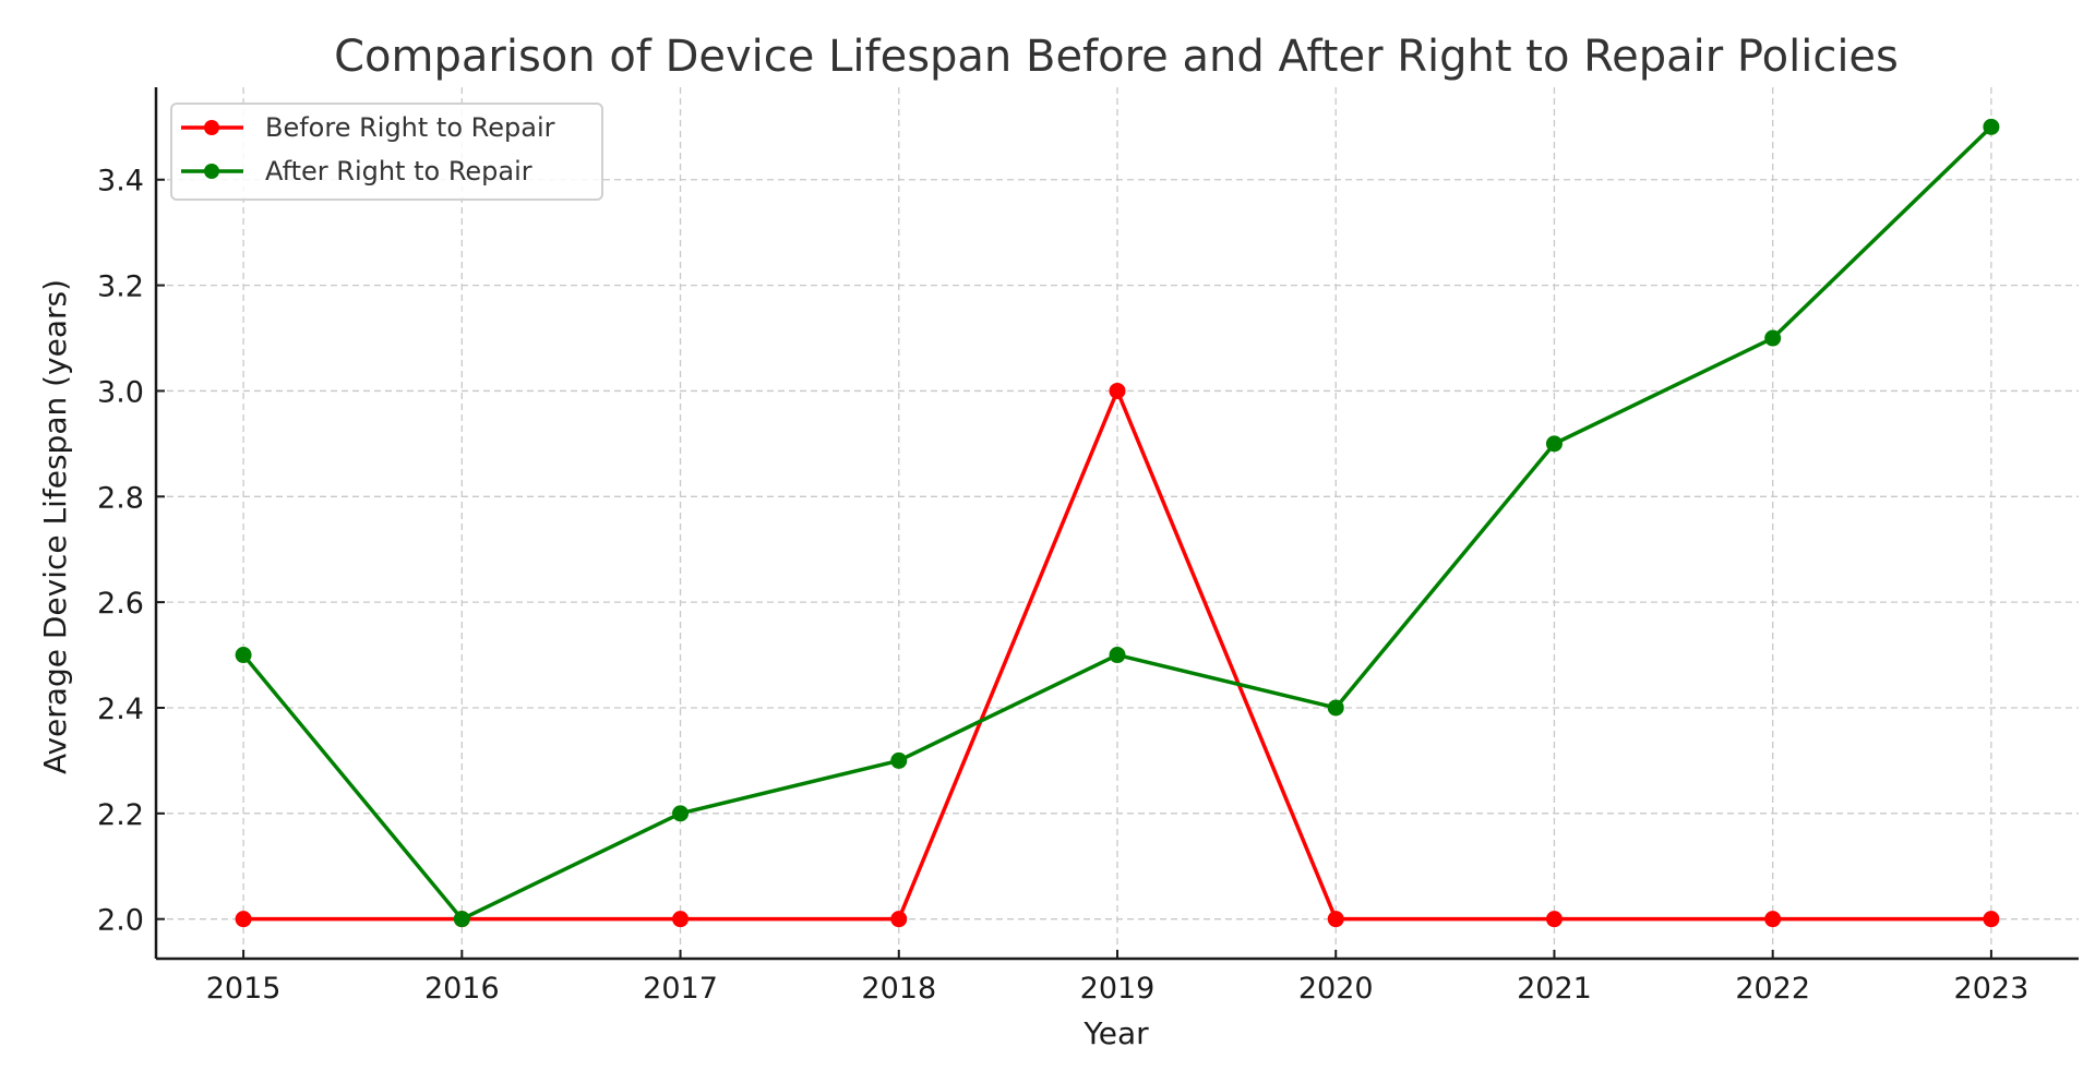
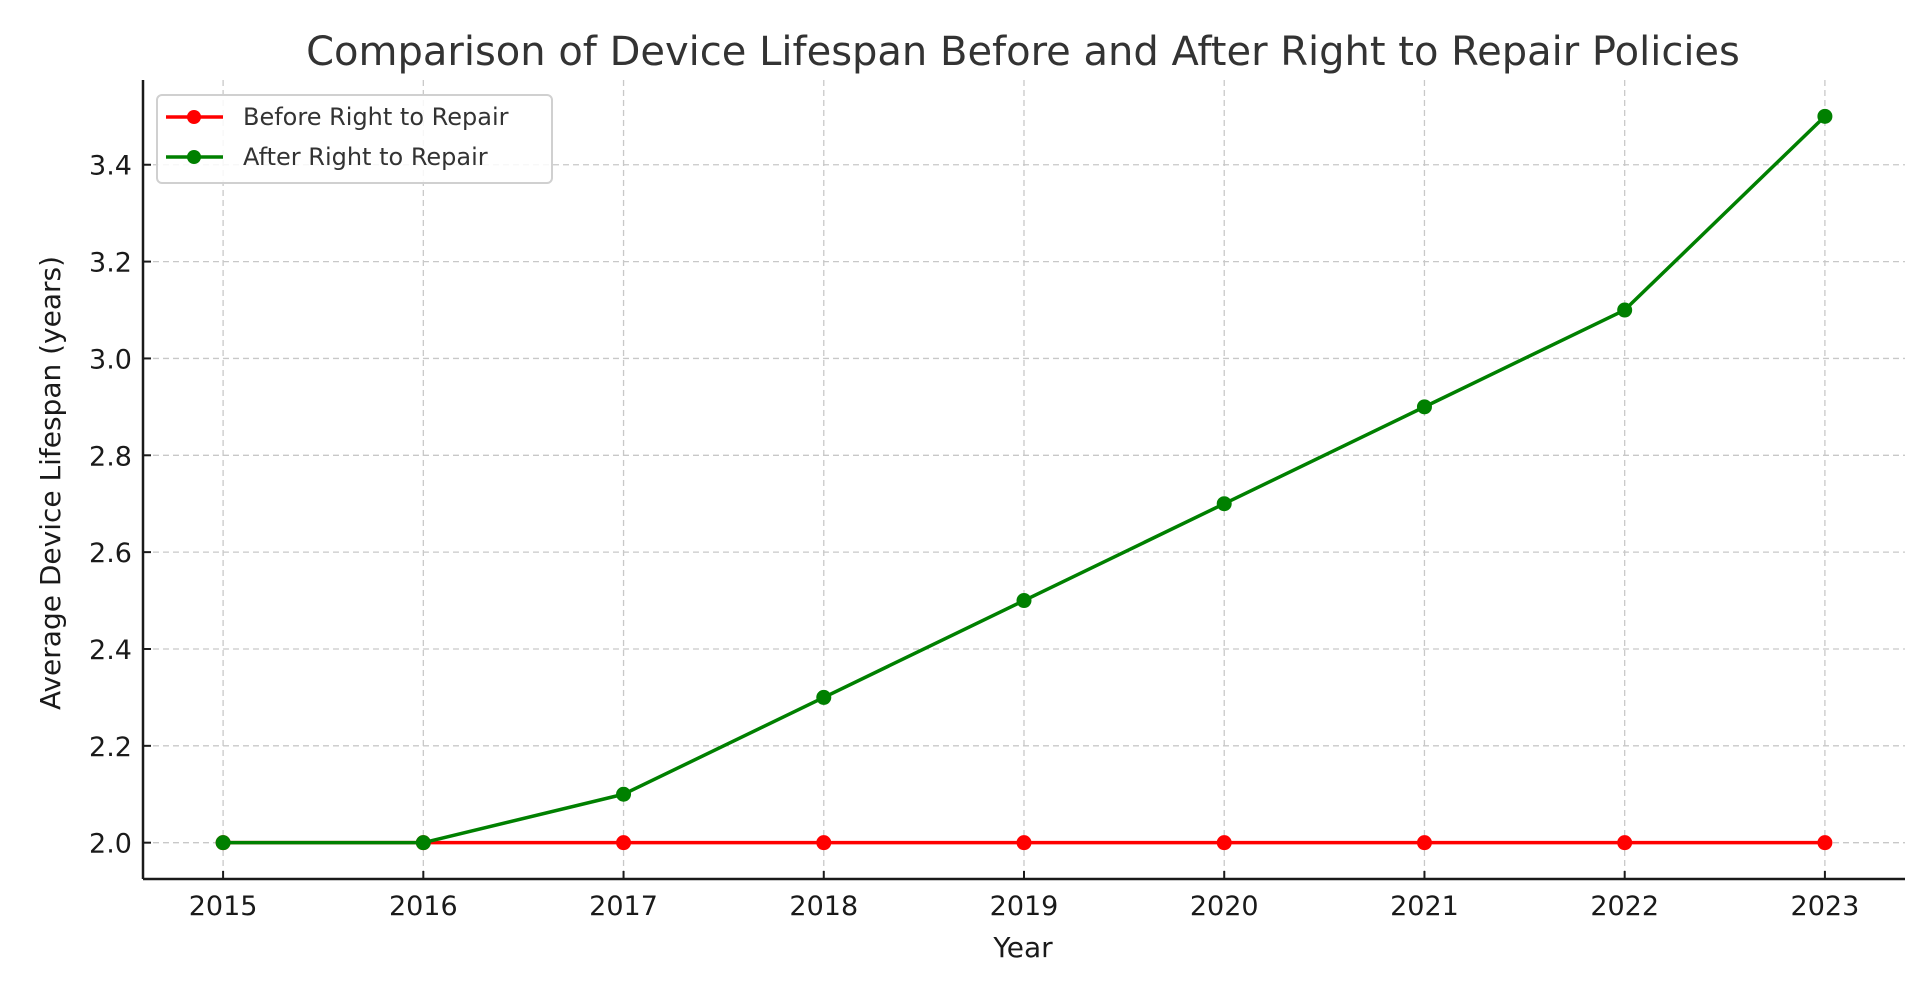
After Right to Repair/2015: 2.5 -> 2.0
After Right to Repair/2017: 2.2 -> 2.1
Before Right to Repair/2019: 3 -> 2
After Right to Repair/2020: 2.4 -> 2.7
